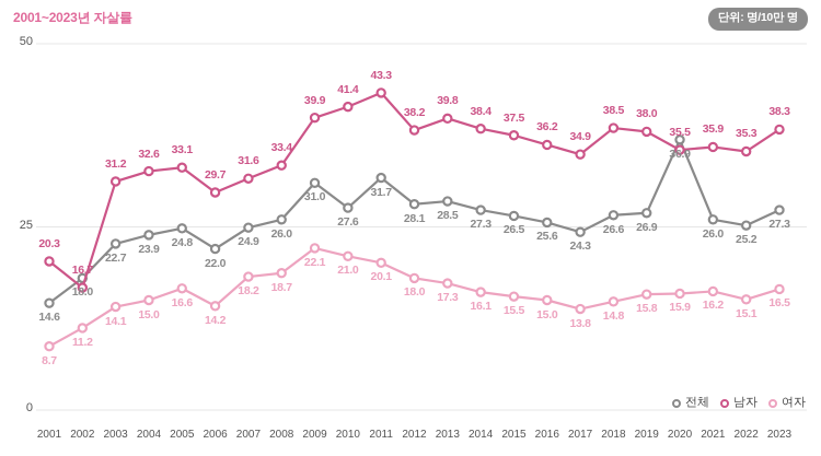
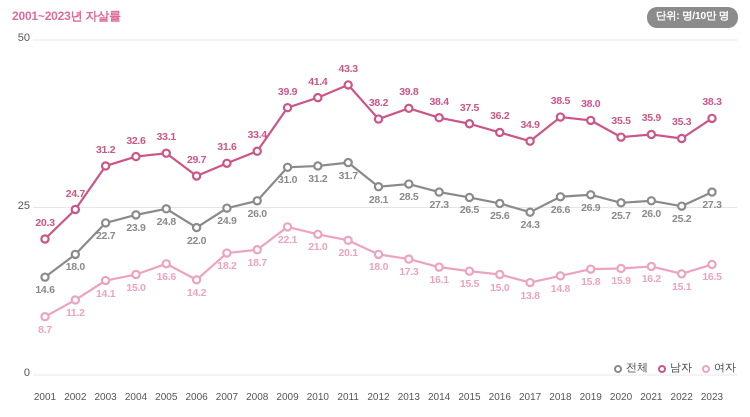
남자/2002: 16.7 -> 24.7
전체/2010: 27.6 -> 31.2
전체/2020: 36.9 -> 25.7
